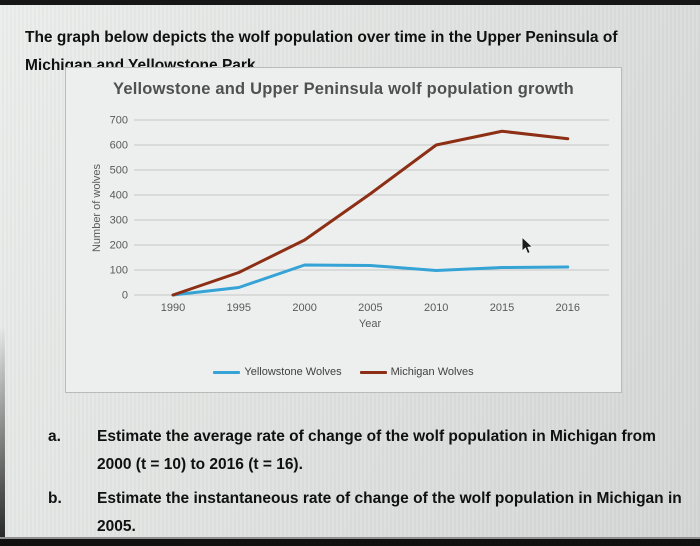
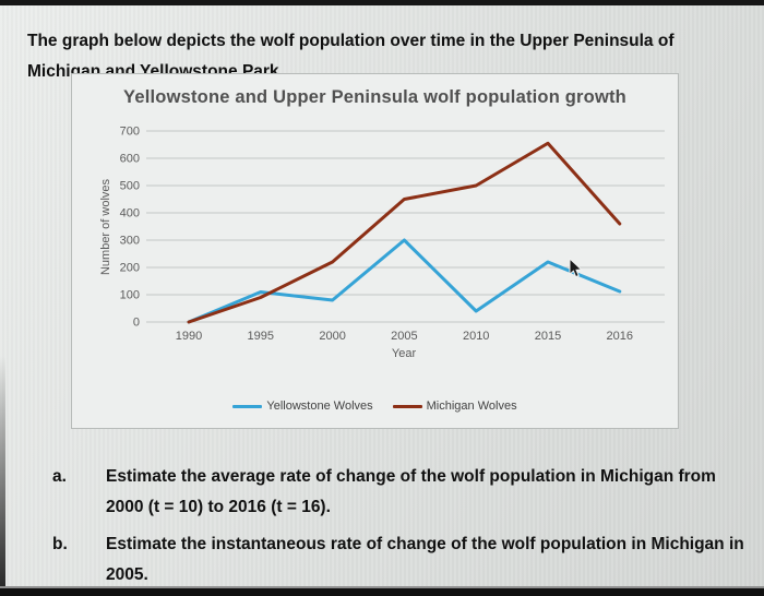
Yellowstone Wolves/1995: 30 -> 110
Yellowstone Wolves/2000: 120 -> 80
Yellowstone Wolves/2005: 120 -> 300
Michigan Wolves/2005: 400 -> 450
Yellowstone Wolves/2010: 100 -> 40
Michigan Wolves/2010: 600 -> 500
Yellowstone Wolves/2015: 110 -> 220
Michigan Wolves/2016: 620 -> 360
